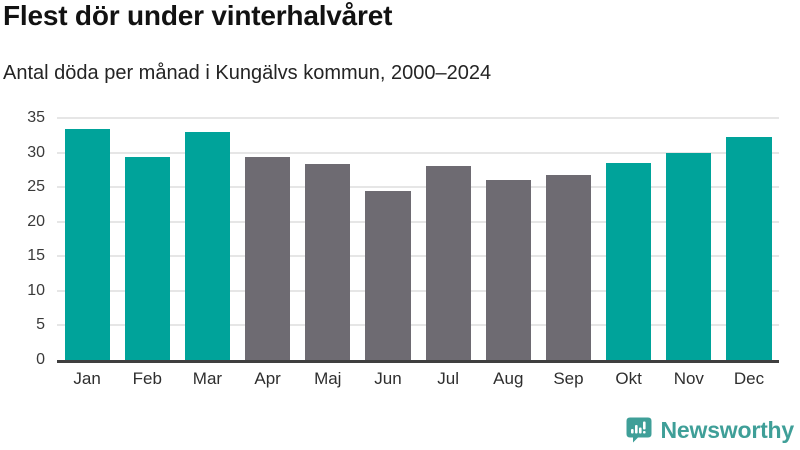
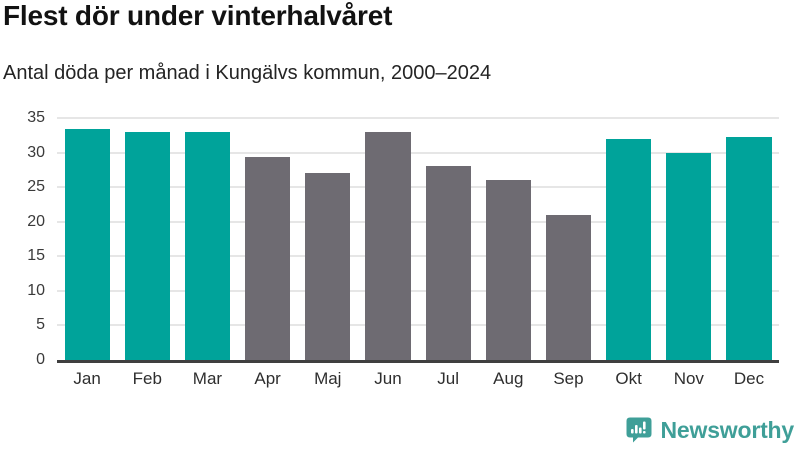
Feb: 29 -> 33
Maj: 28 -> 27
Jun: 24 -> 33
Sep: 27 -> 21
Okt: 28 -> 32
